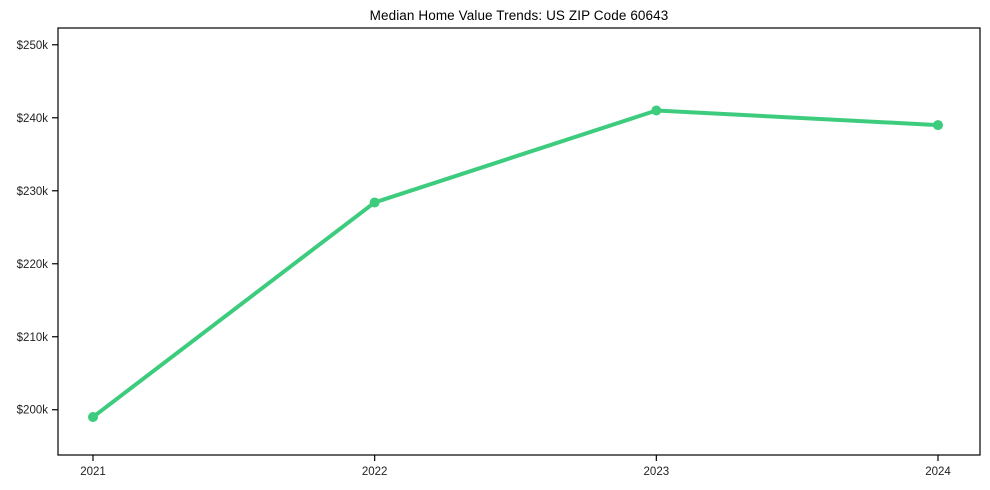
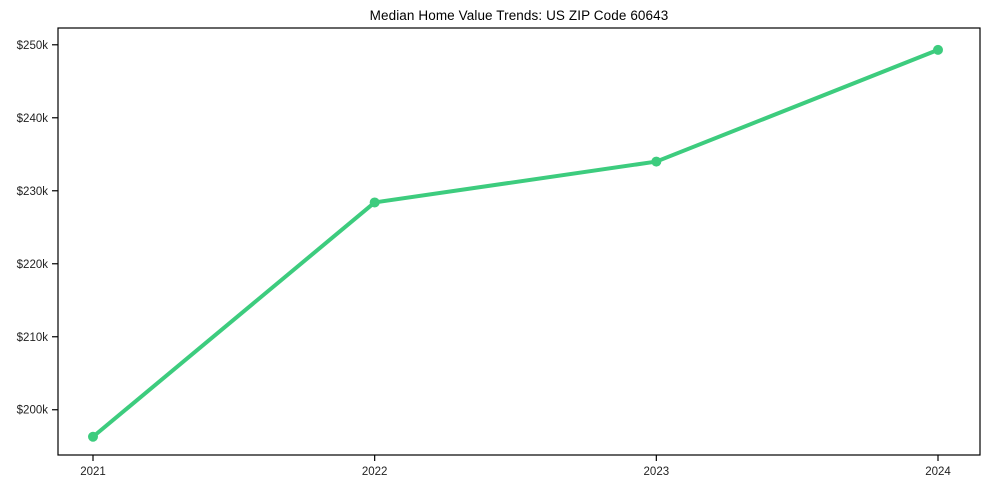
2021: $199k -> $196k
2023: $241k -> $234k
2024: $239k -> $249k
